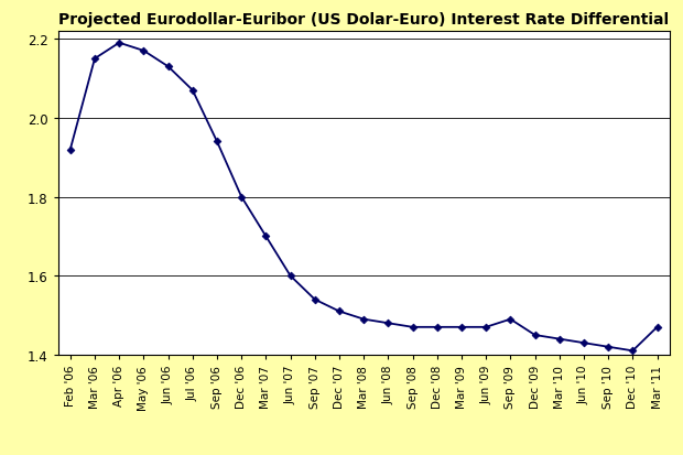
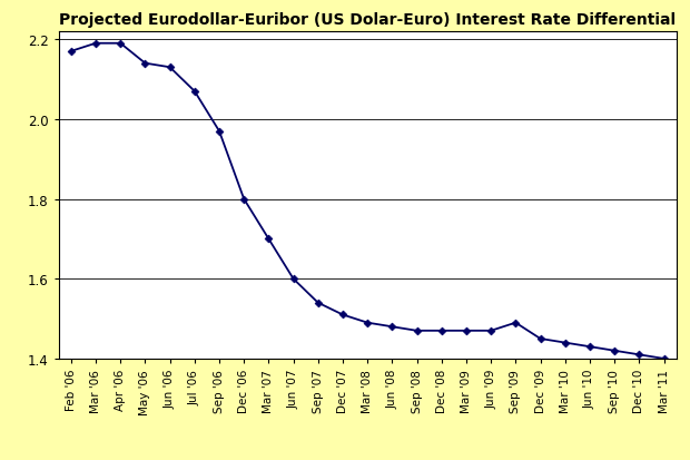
Feb '06: 1.92 -> 2.17
Mar '06: 2.15 -> 2.19
May '06: 2.17 -> 2.14
Sep '06: 1.94 -> 1.97
Mar '11: 1.47 -> 1.40
